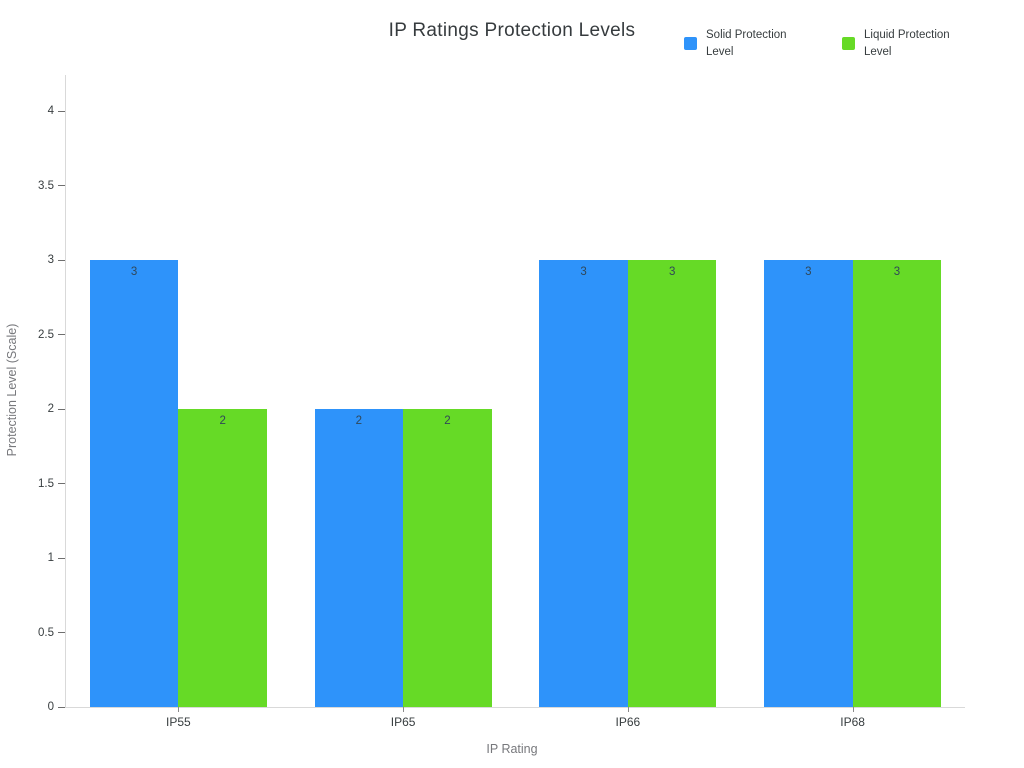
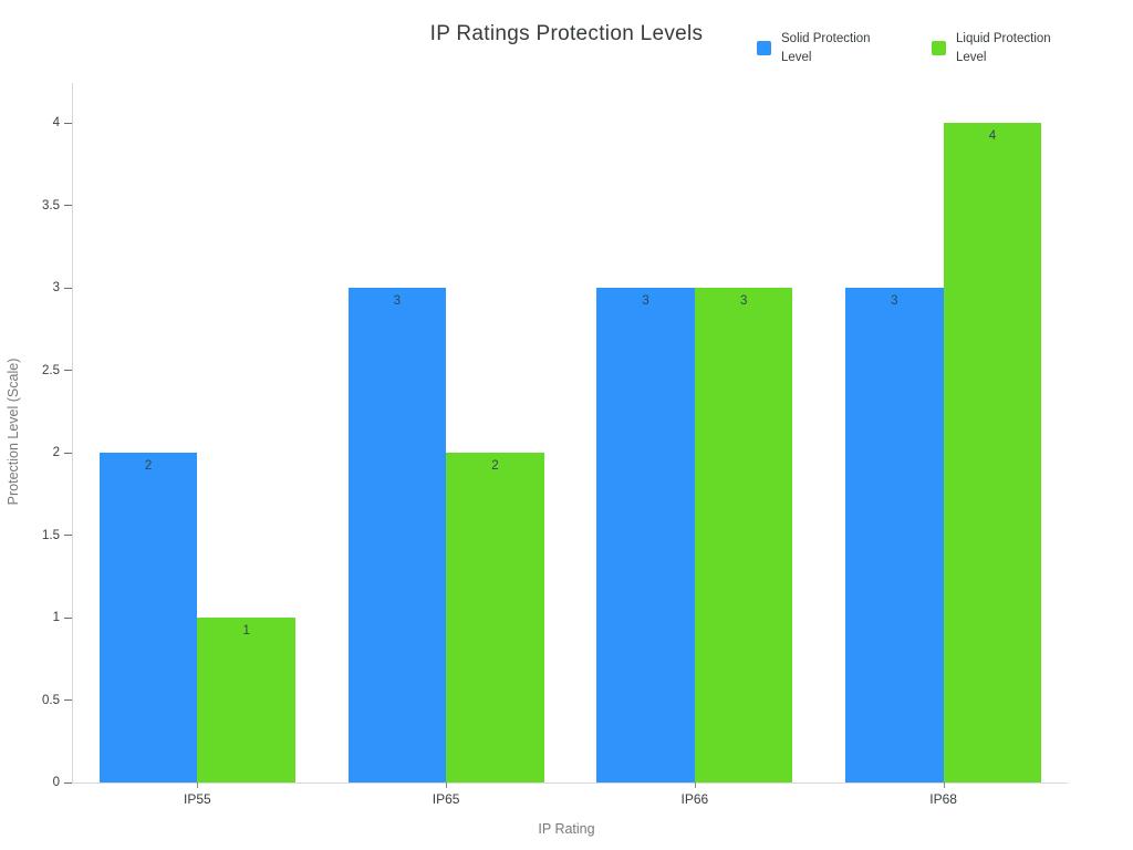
Solid Protection Level/IP55: 3 -> 2
Liquid Protection Level/IP55: 2 -> 1
Solid Protection Level/IP65: 2 -> 3
Liquid Protection Level/IP68: 3 -> 4
